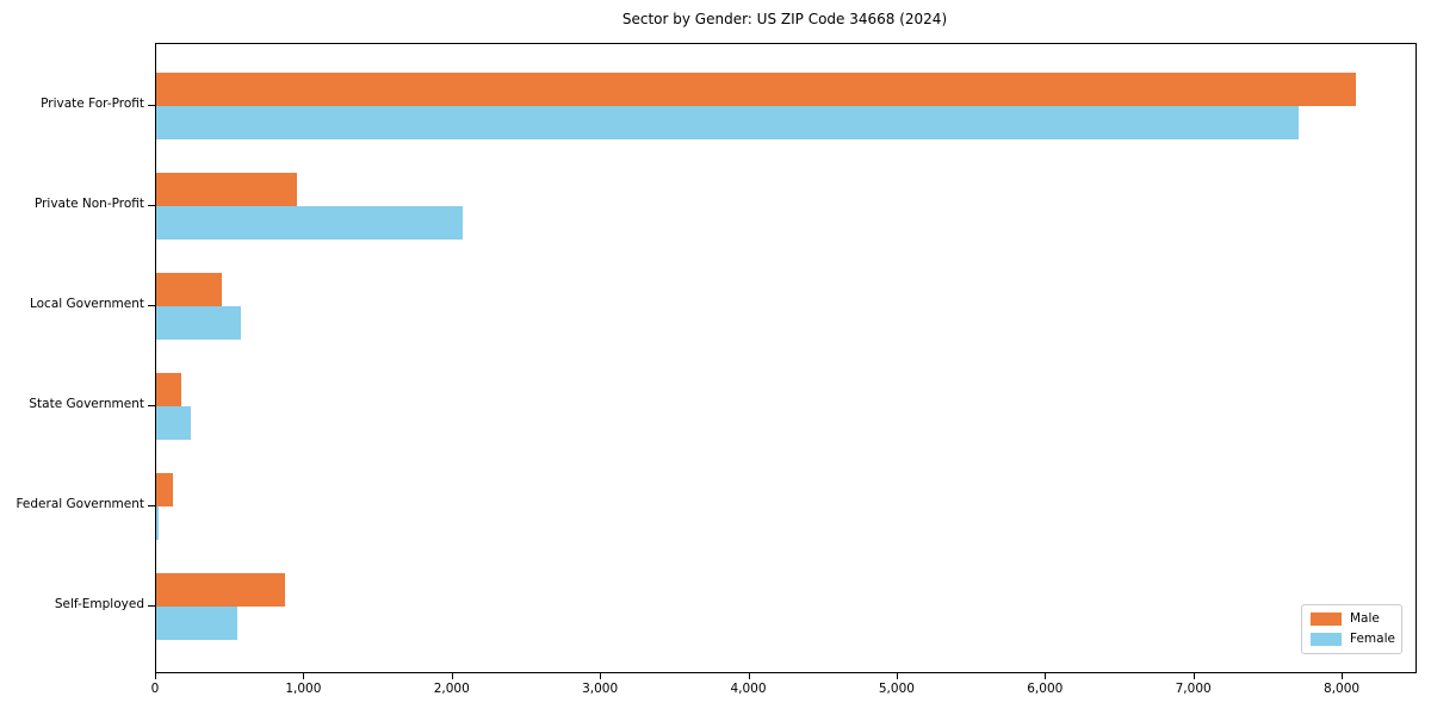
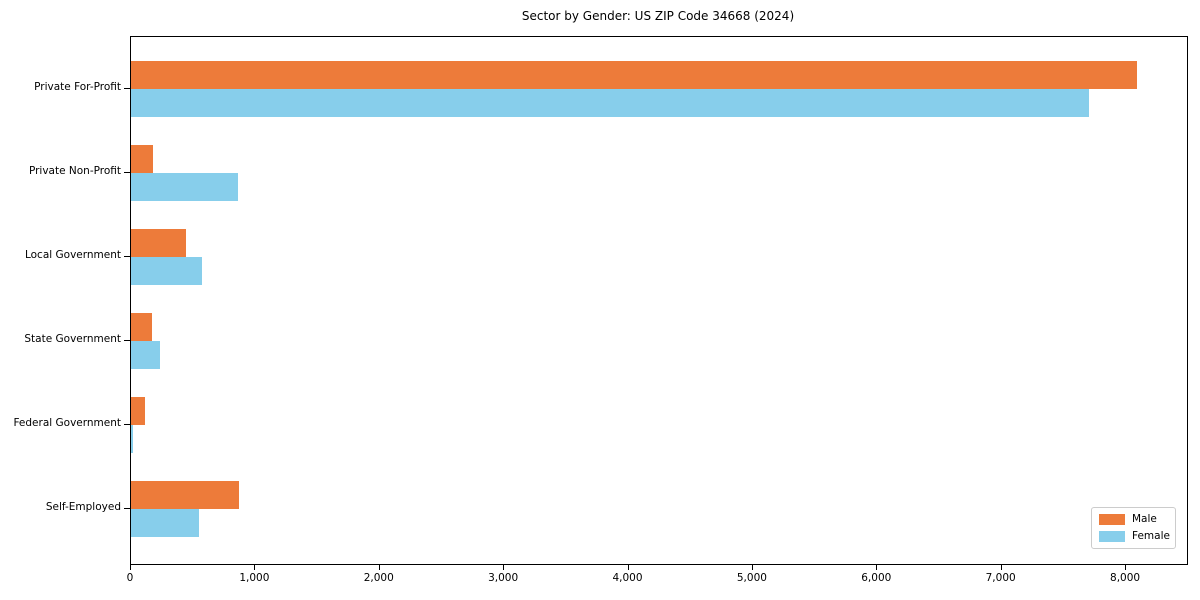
Male/Private Non-Profit: 950 -> 180
Female/Private Non-Profit: 2070 -> 860
